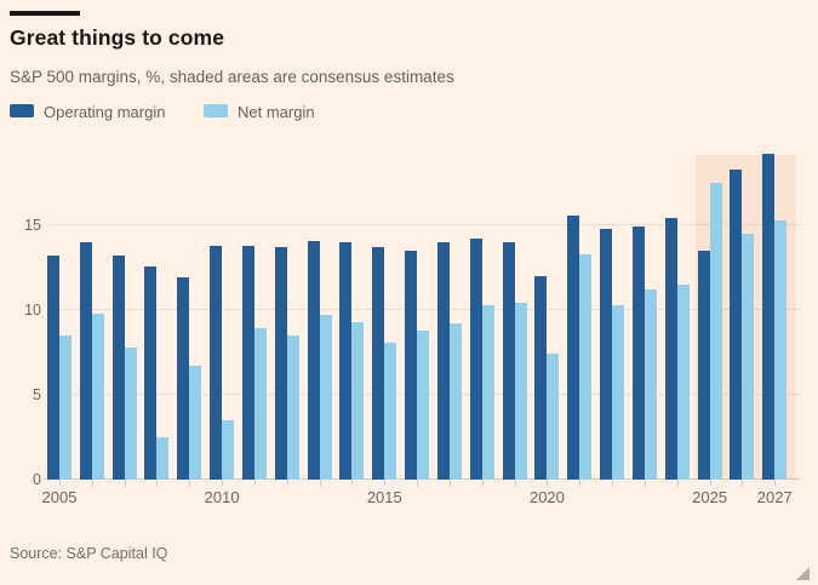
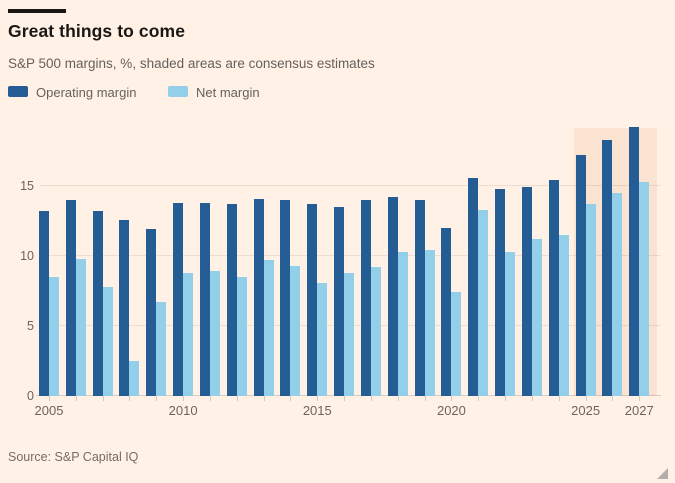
Net margin/2010: 3.5 -> 8.8
Operating margin/2025: 13.5 -> 17.2
Net margin/2025: 17.5 -> 13.7
